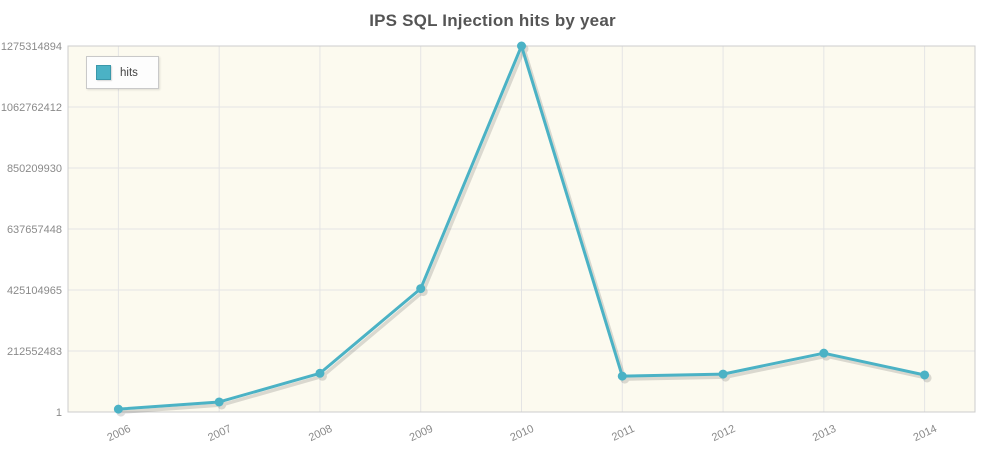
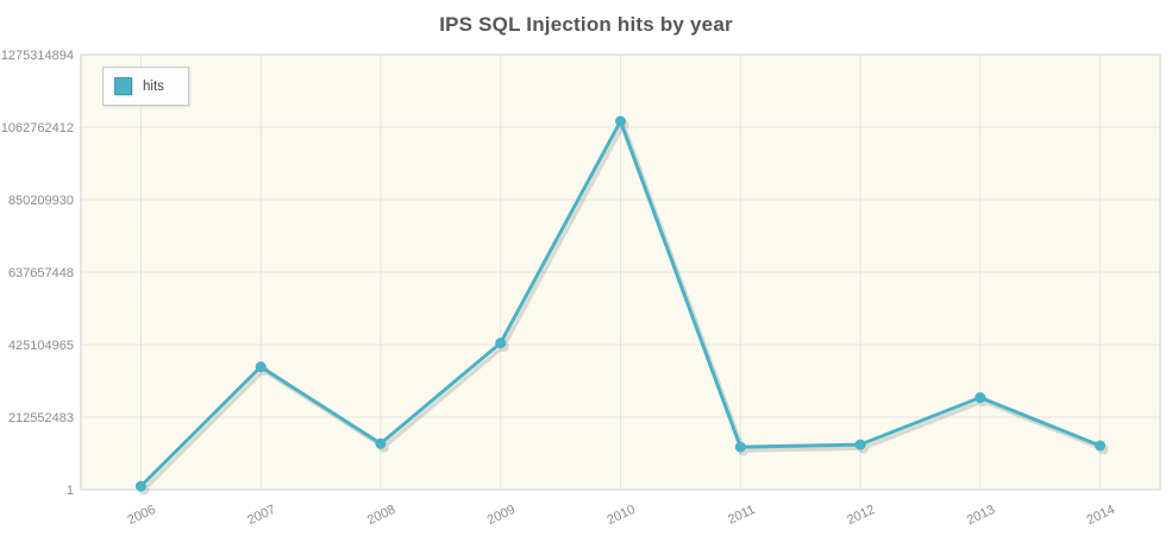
2007: 40000000 -> 360000000
2010: 1280000000 -> 1080000000
2013: 200000000 -> 270000000
